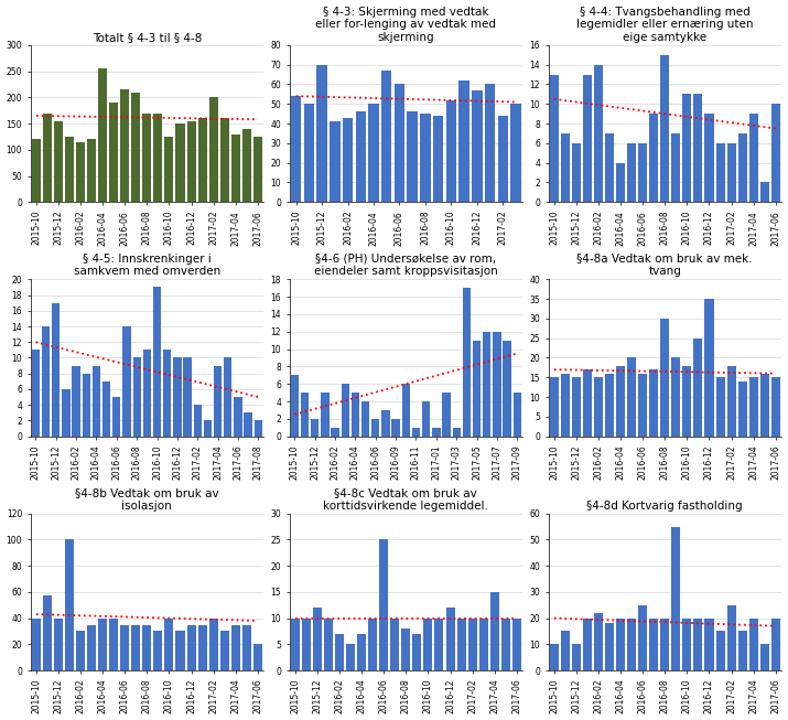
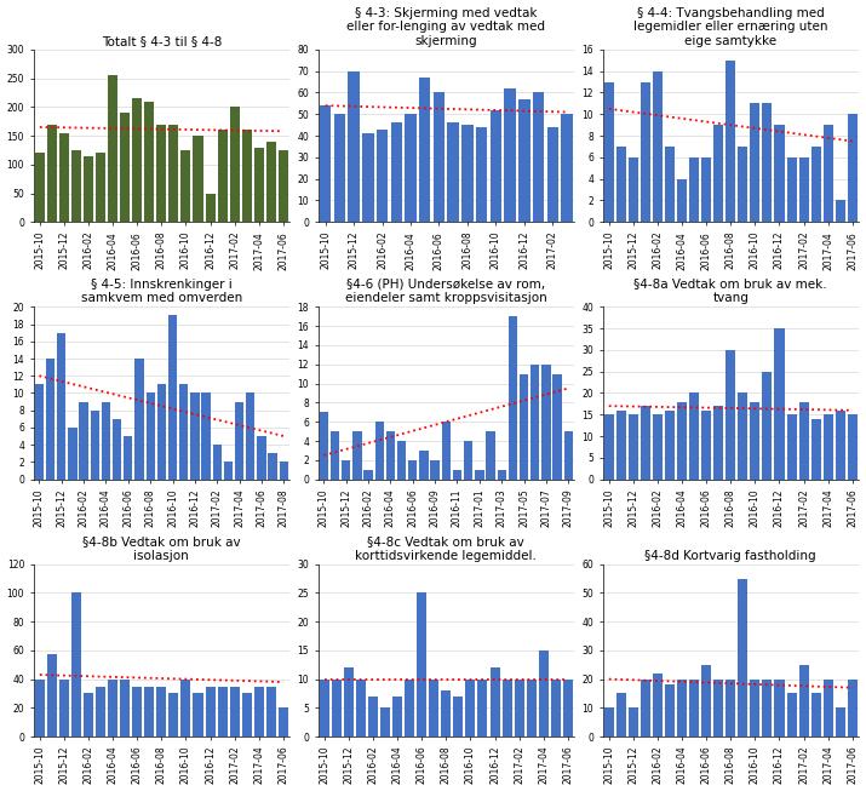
Totalt § 4-3 til § 4-8/2016-12: 155 -> 50
§4-8b Vedtak om bruk av isolasjon/2017-02: 40 -> 35
